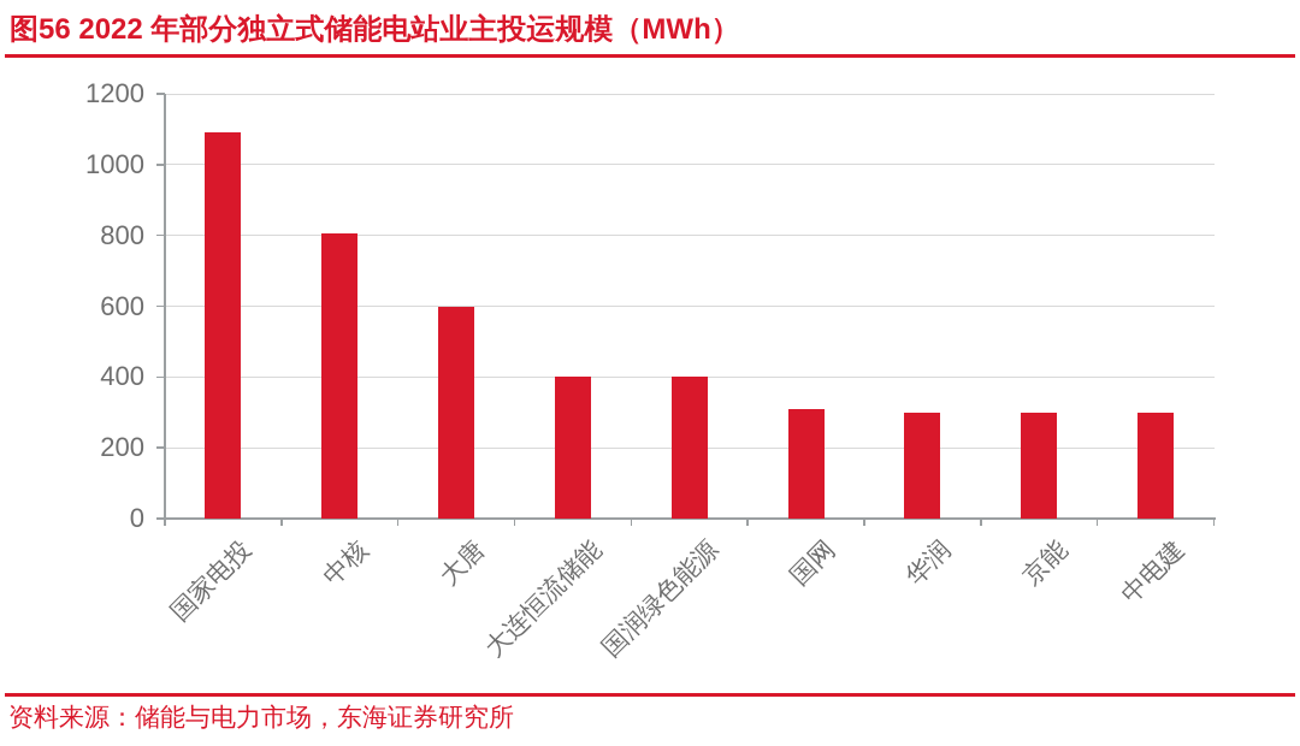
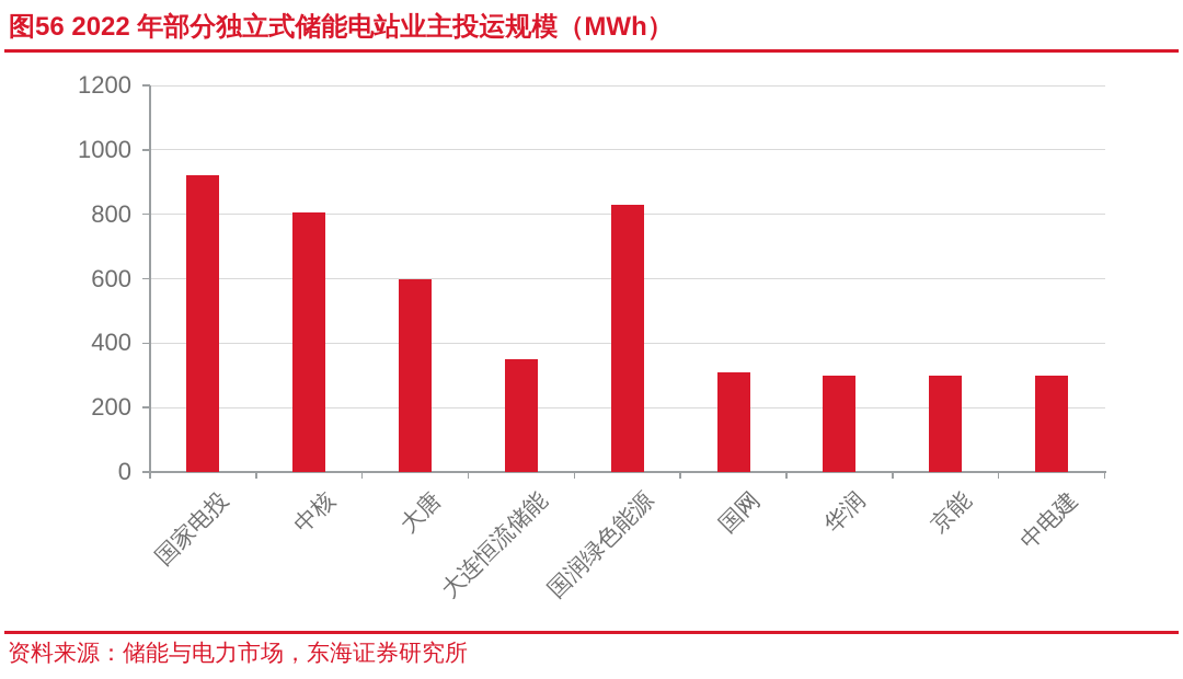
国家电投: 1090 -> 920
大连恒流储能: 400 -> 350
国润绿色能源: 400 -> 830
